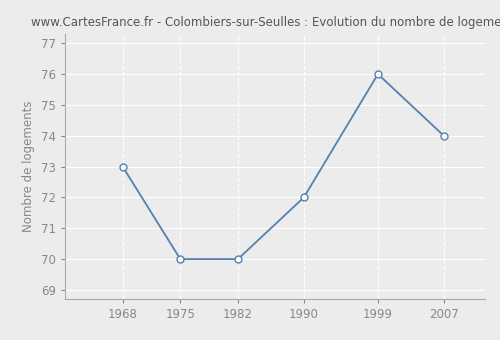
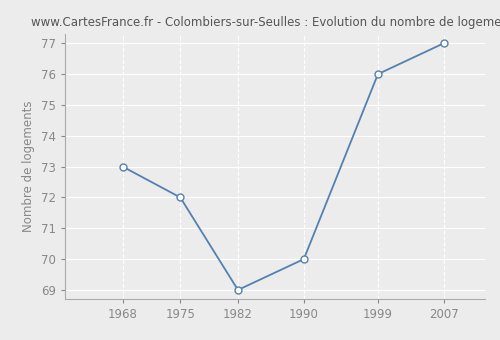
1975: 70 -> 72
1982: 70 -> 69
1990: 72 -> 70
2007: 74 -> 77
